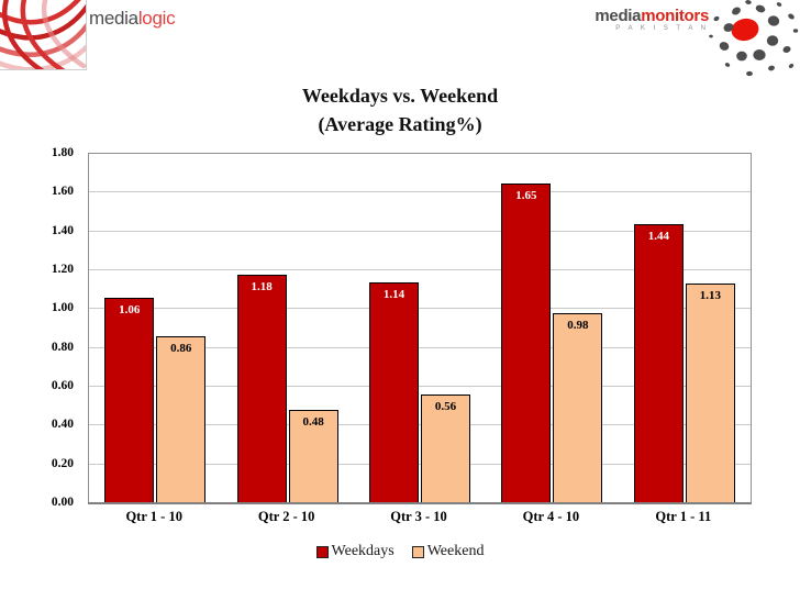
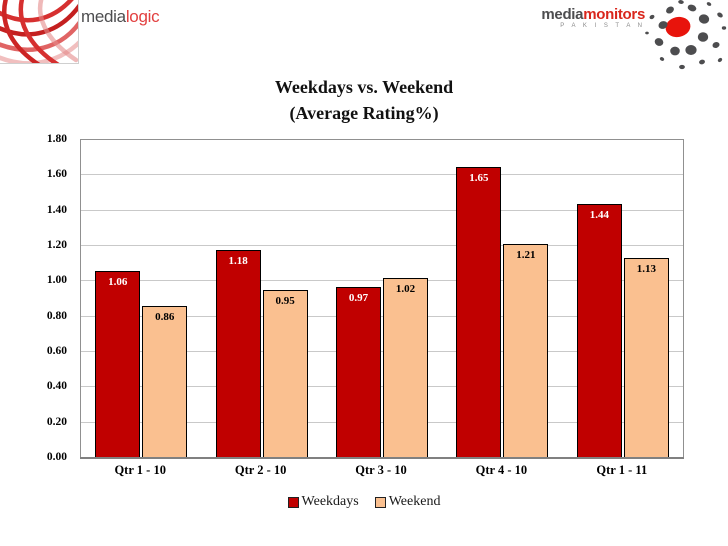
Weekend/Qtr 2 - 10: 0.48 -> 0.95
Weekdays/Qtr 3 - 10: 1.14 -> 0.97
Weekend/Qtr 3 - 10: 0.56 -> 1.02
Weekend/Qtr 4 - 10: 0.98 -> 1.21
